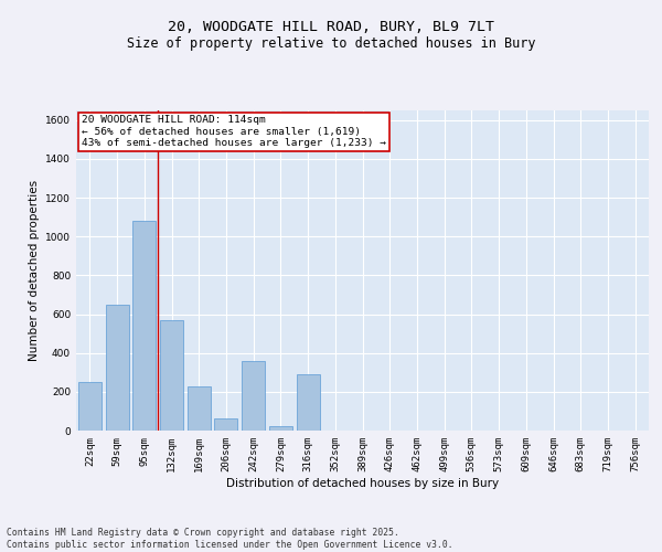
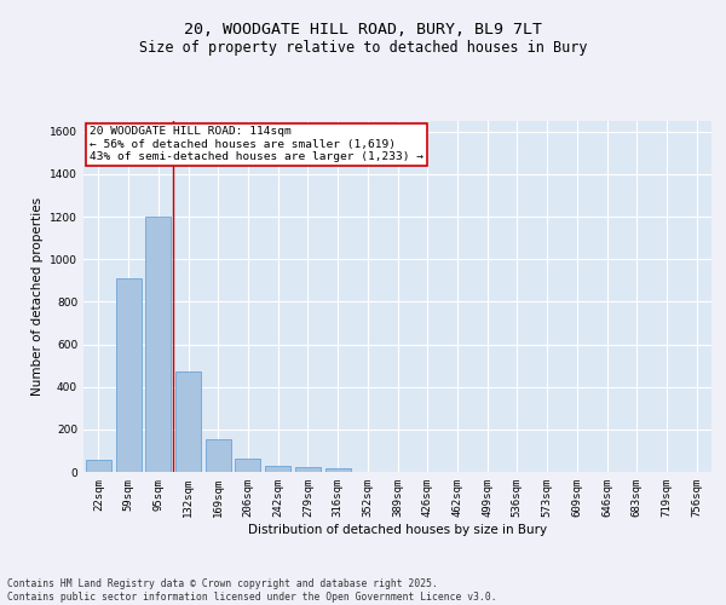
22sqm: 250 -> 60
59sqm: 650 -> 910
95sqm: 1080 -> 1200
132sqm: 570 -> 480
169sqm: 230 -> 160
242sqm: 360 -> 30
316sqm: 290 -> 20
